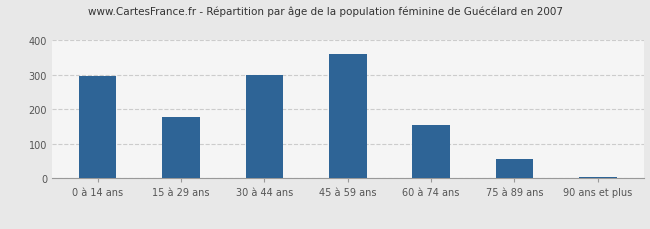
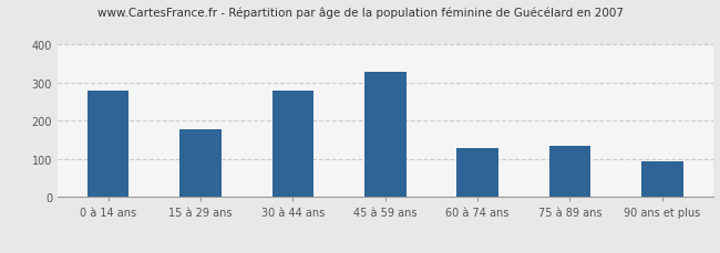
0 à 14 ans: 297 -> 280
30 à 44 ans: 300 -> 280
45 à 59 ans: 362 -> 330
60 à 74 ans: 155 -> 130
75 à 89 ans: 55 -> 135
90 ans et plus: 5 -> 95
